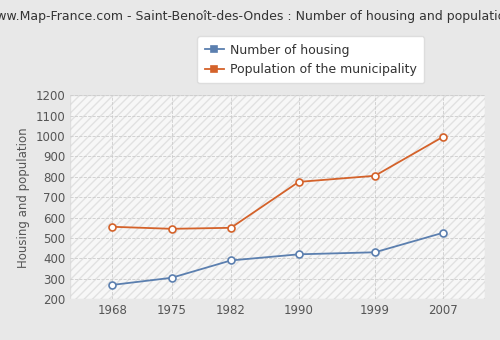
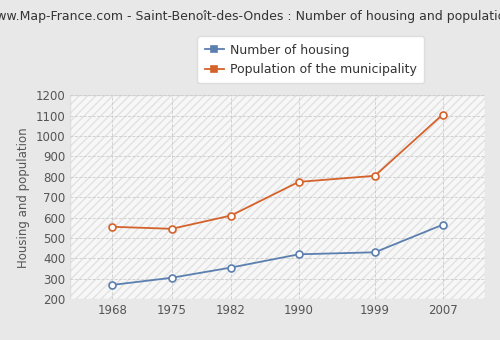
Number of housing/1982: 390 -> 355
Population of the municipality/1982: 550 -> 610
Number of housing/2007: 525 -> 565
Population of the municipality/2007: 995 -> 1105
